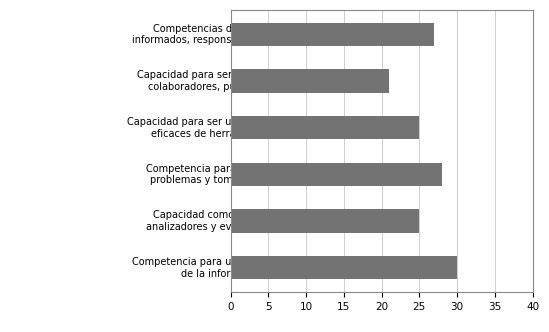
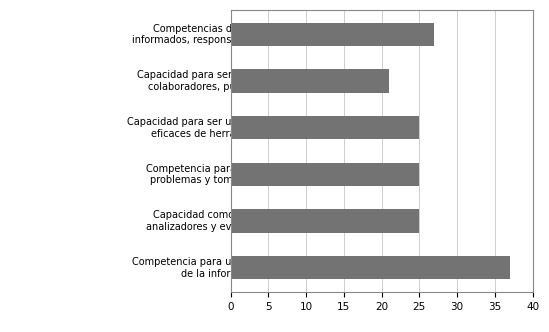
Competencia para solucionar de problemas y tomar decisiones.: 28 -> 25
Competencia para utilizar tecnologías de la información.: 30 -> 37
